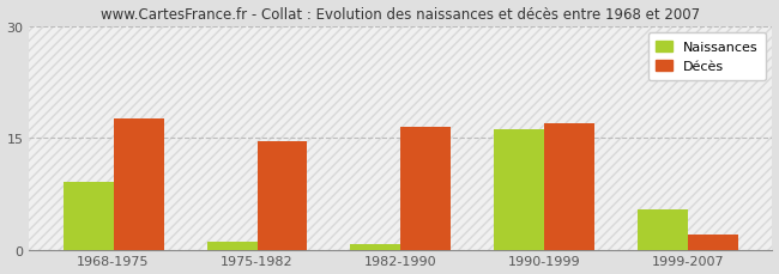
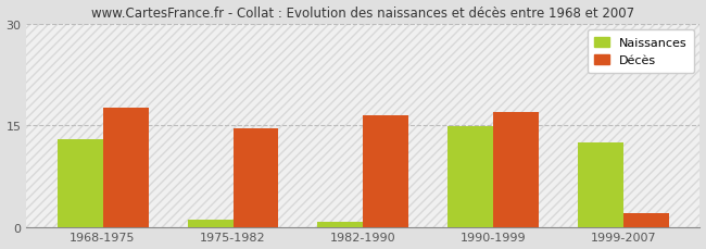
Naissances/1968-1975: 9.0 -> 13.0
Naissances/1990-1999: 16.2 -> 14.8
Naissances/1999-2007: 5.4 -> 12.5
